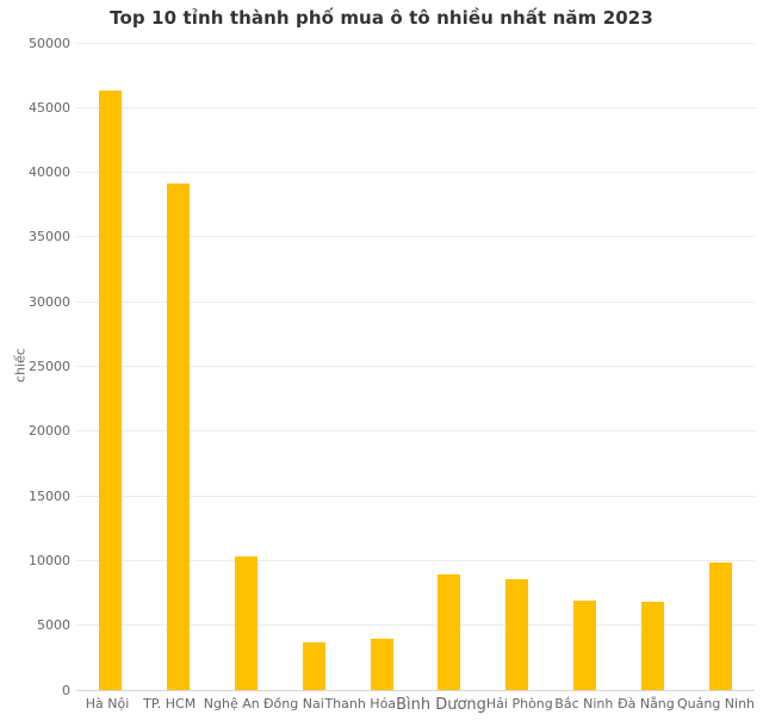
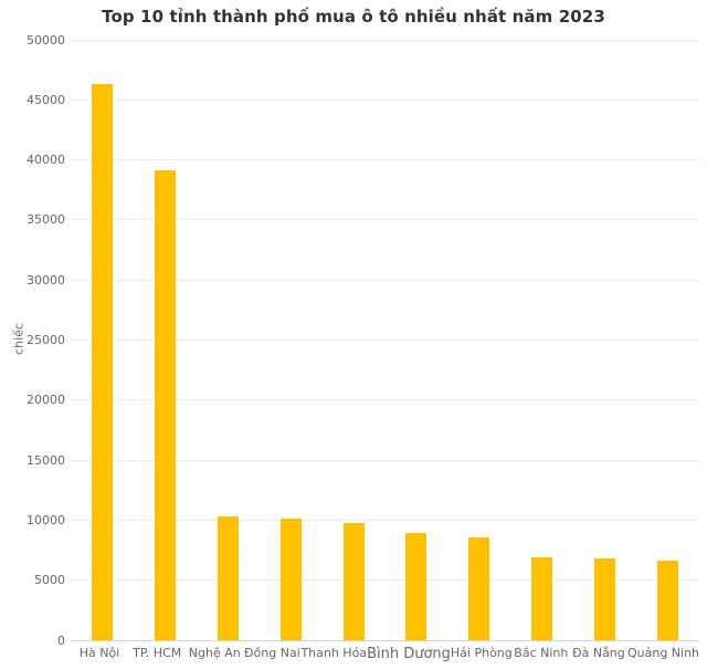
Đồng Nai: 3700 -> 10100
Thanh Hóa: 4000 -> 9800
Quảng Ninh: 9900 -> 6600
